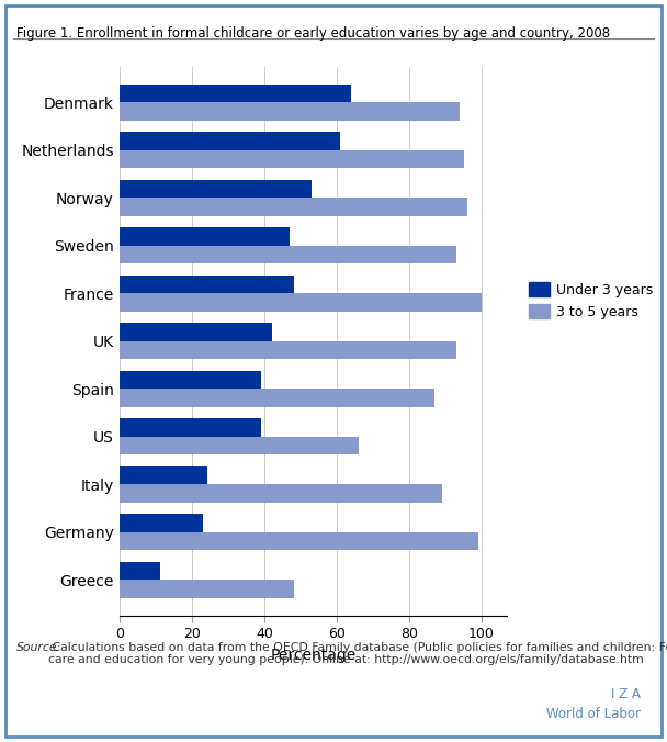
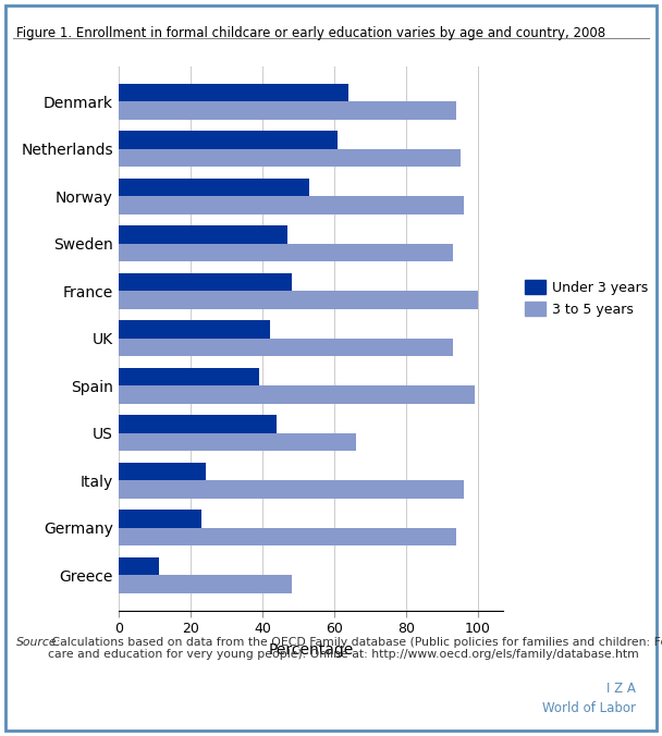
3 to 5 years/Spain: 87 -> 99
Under 3 years/US: 39 -> 44
3 to 5 years/Italy: 89 -> 96
3 to 5 years/Germany: 99 -> 94
